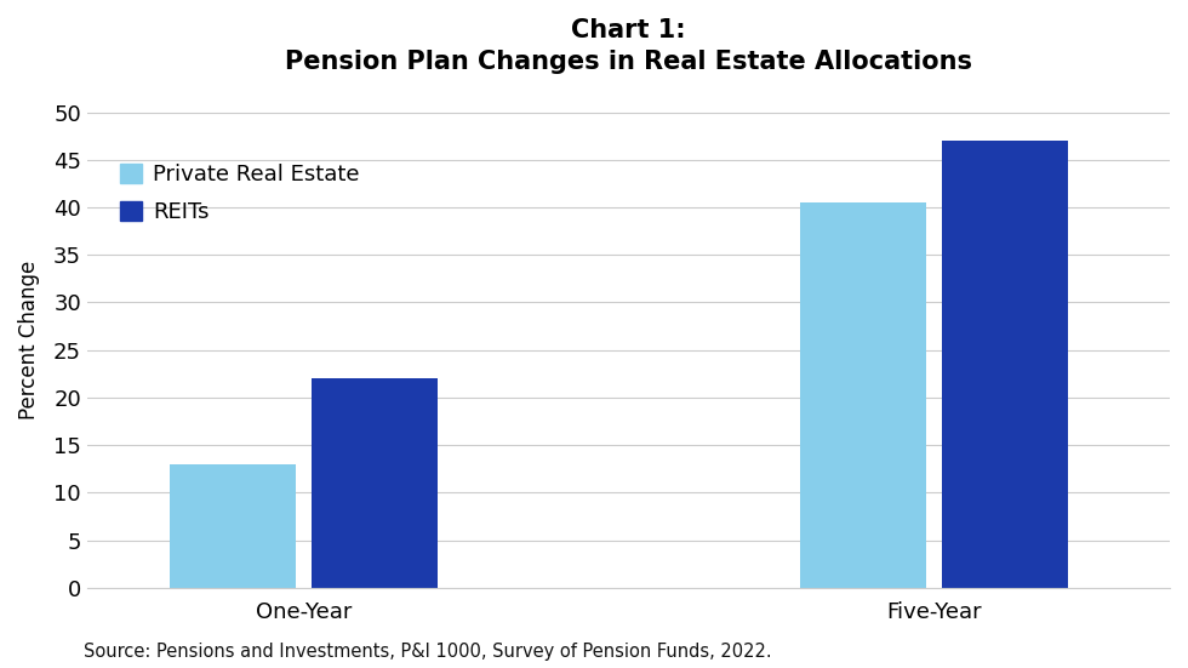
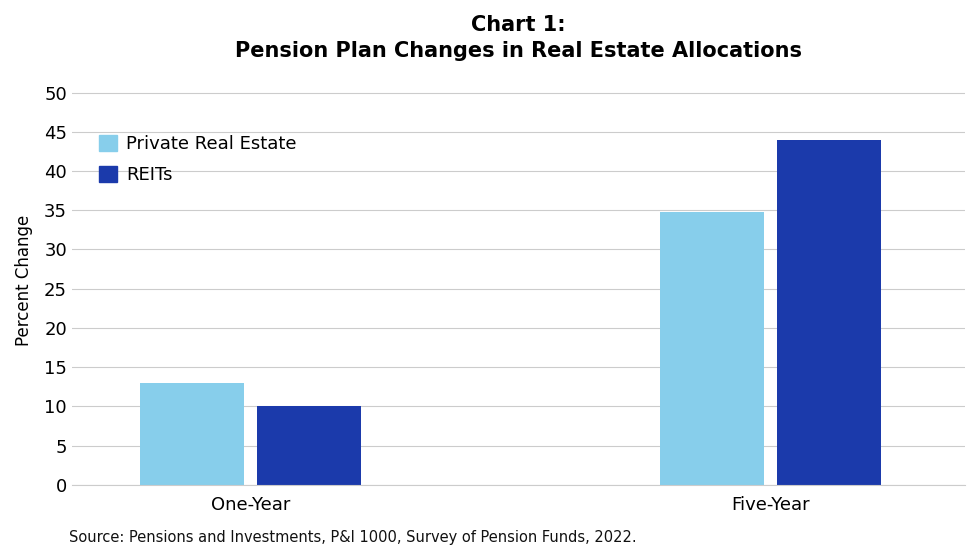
REITs/One-Year: 22 -> 10
Private Real Estate/Five-Year: 40.5 -> 34.8
REITs/Five-Year: 47 -> 44
